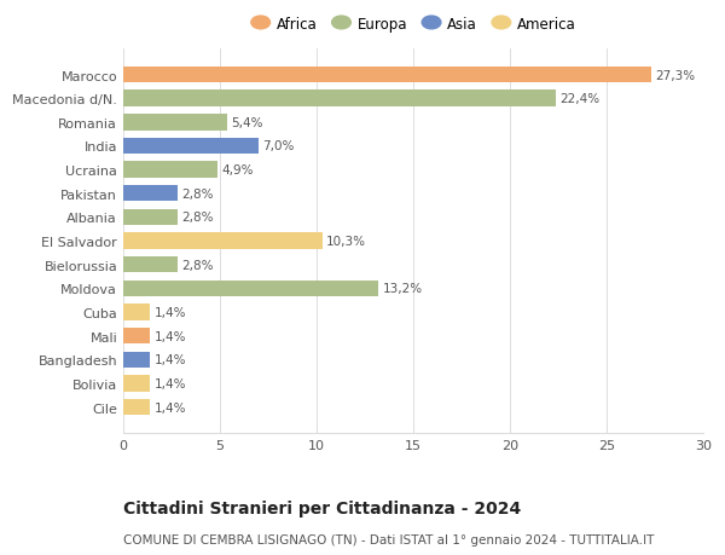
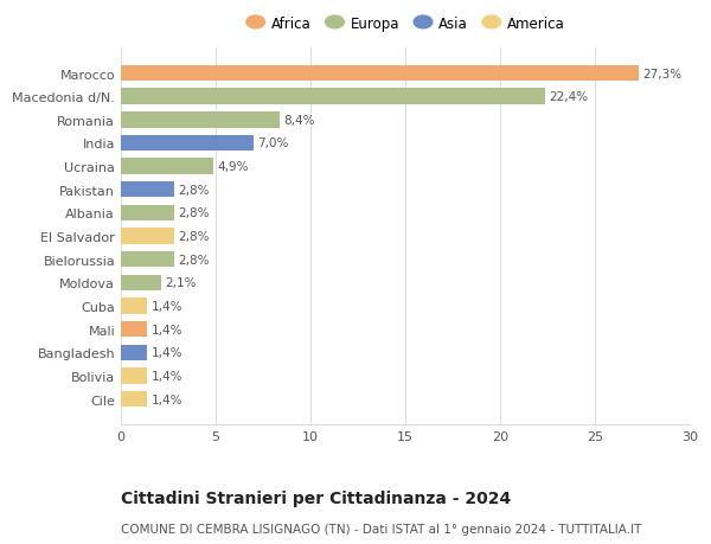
Romania: 5,4% -> 8,4%
El Salvador: 10,3% -> 2,8%
Moldova: 13,2% -> 2,1%
